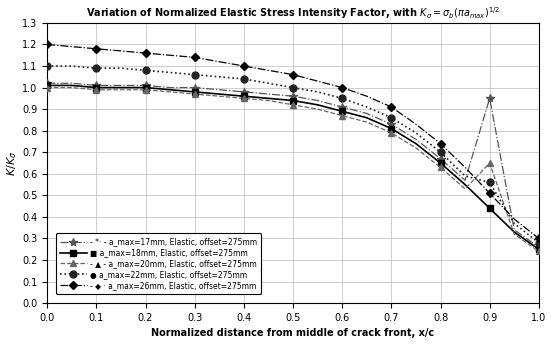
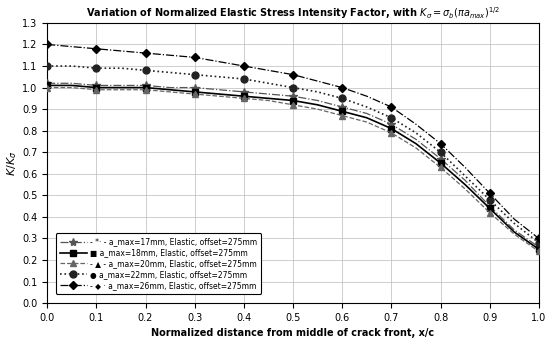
- *· - a_max=17mm, Elastic, offset=275mm/0.9: 0.95 -> 0.45
- ▲ - a_max=20mm, Elastic, offset=275mm/0.9: 0.65 -> 0.42
● a_max=22mm, Elastic, offset=275mm/0.9: 0.56 -> 0.48
